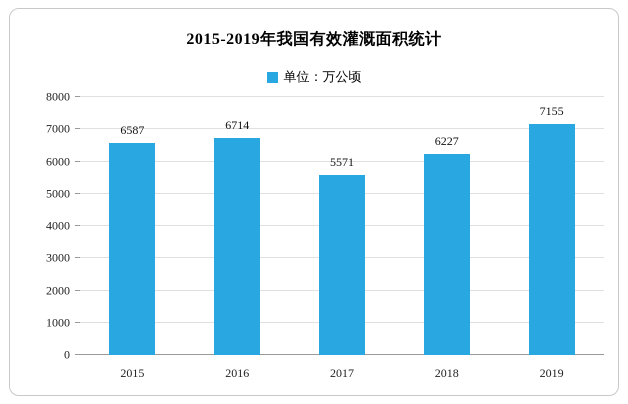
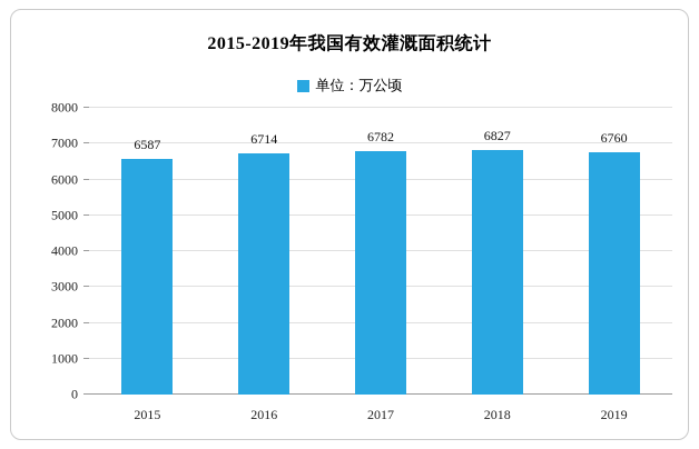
2017: 5571 -> 6782
2018: 6227 -> 6827
2019: 7155 -> 6760
